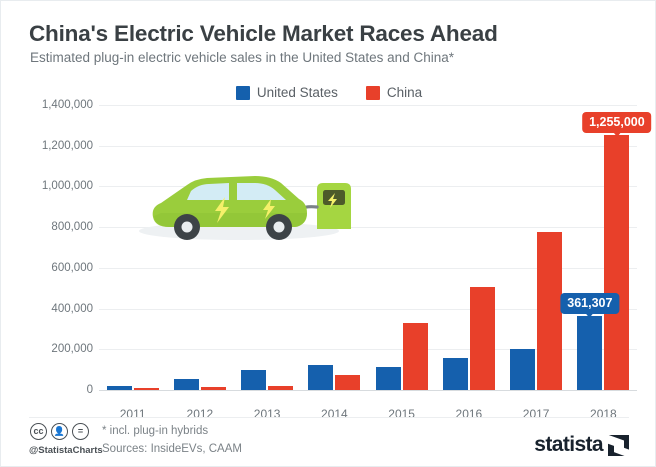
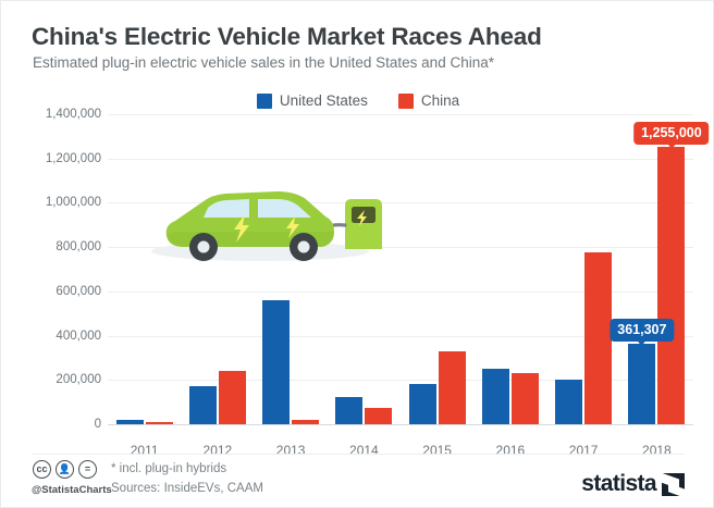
United States/2012: 50000 -> 170000
China/2012: 10000 -> 240000
United States/2013: 100000 -> 560000
United States/2015: 110000 -> 180000
United States/2016: 160000 -> 250000
China/2016: 510000 -> 230000
